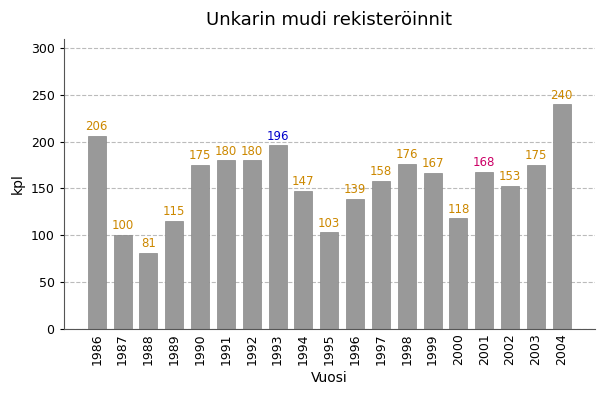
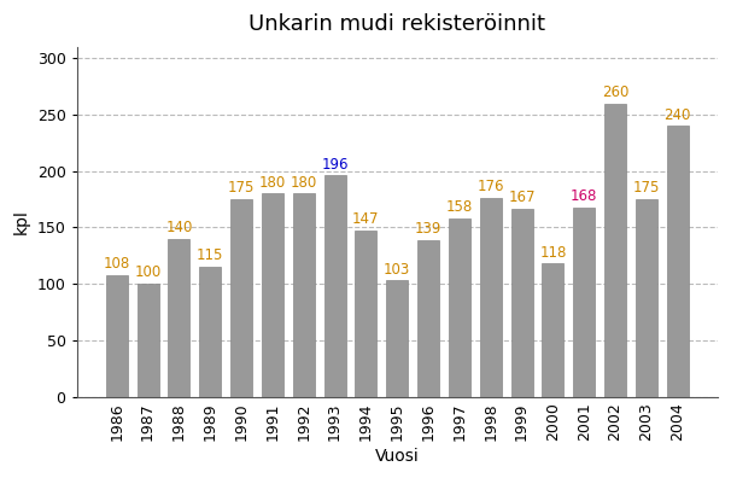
1986: 206 -> 108
1988: 81 -> 140
2002: 153 -> 260
